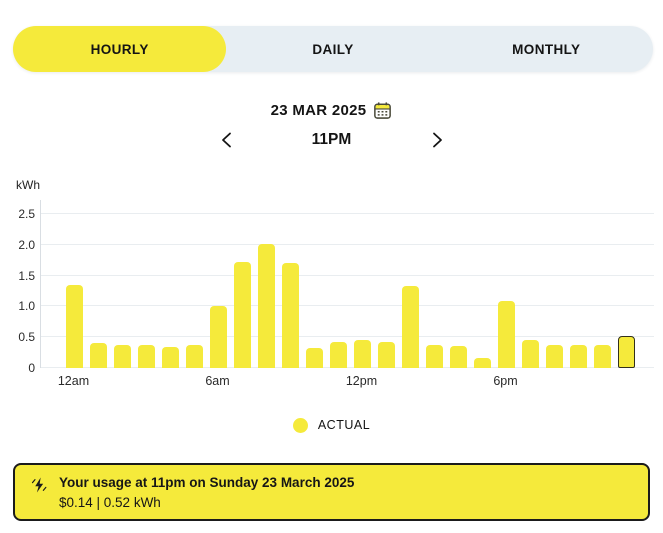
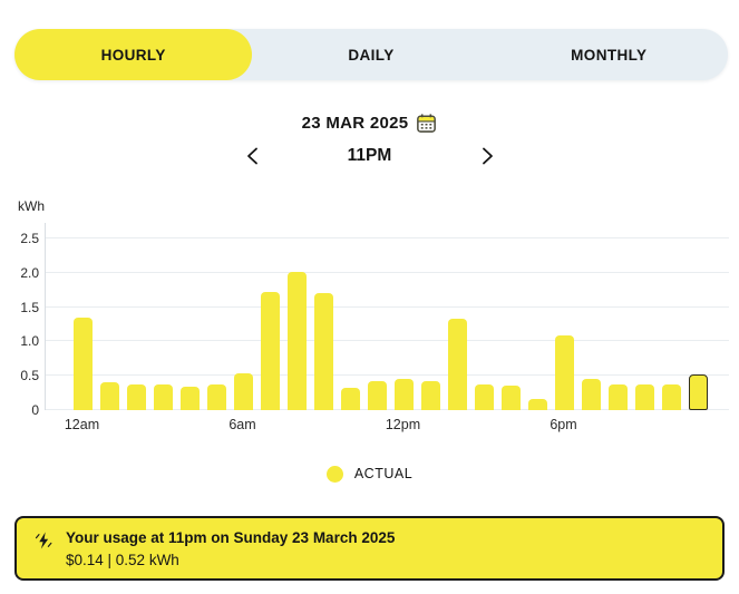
6am: 1.0 -> 0.5
